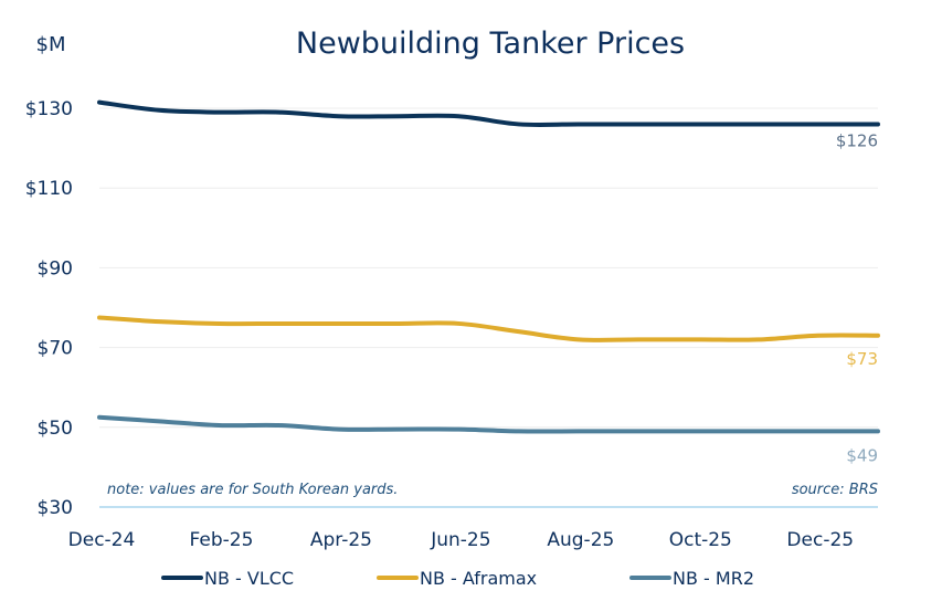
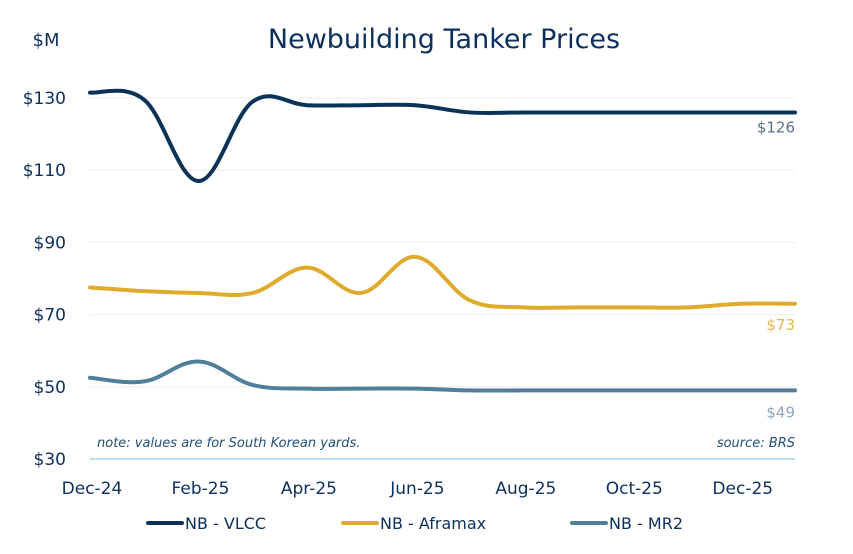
NB - VLCC/Feb-25: $129 -> $107
NB - MR2/Feb-25: $50 -> $57
NB - Aframax/Apr-25: $76 -> $83
NB - Aframax/Jun-25: $76 -> $86
